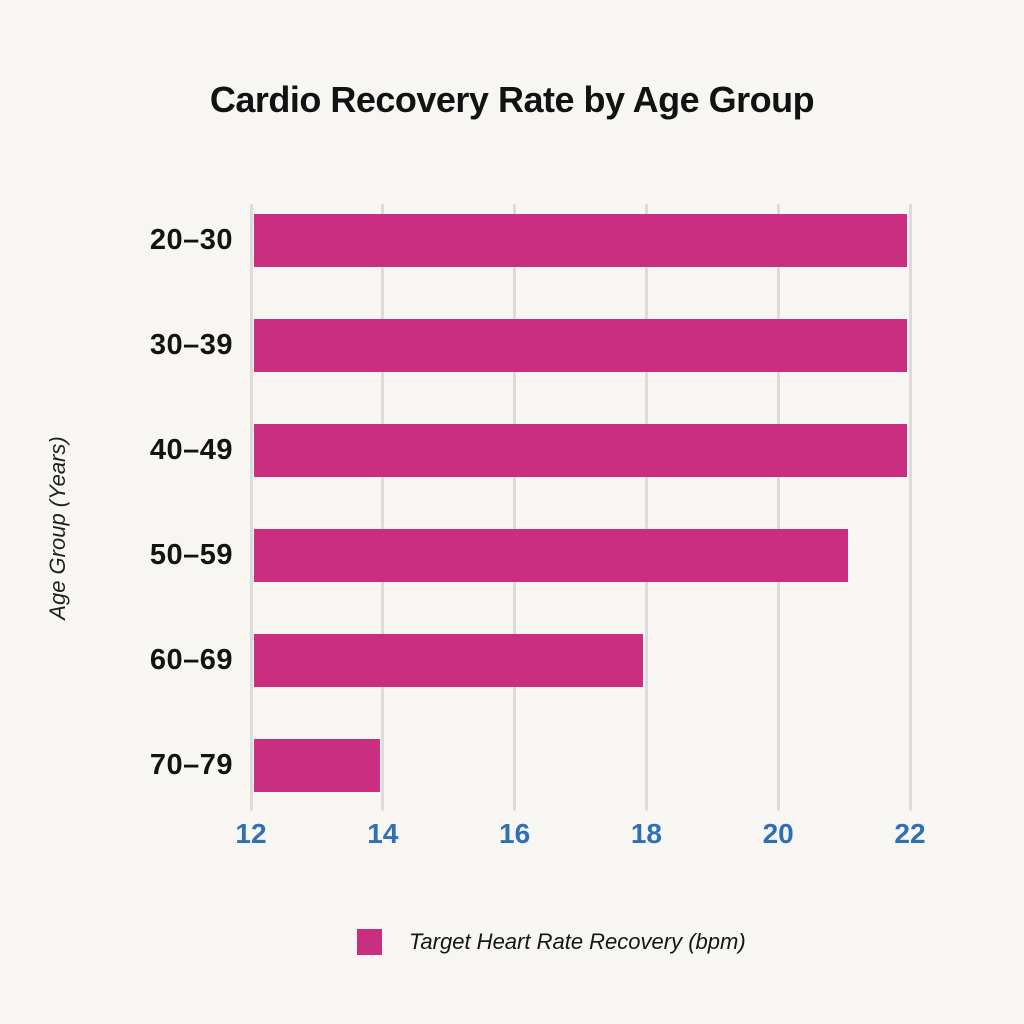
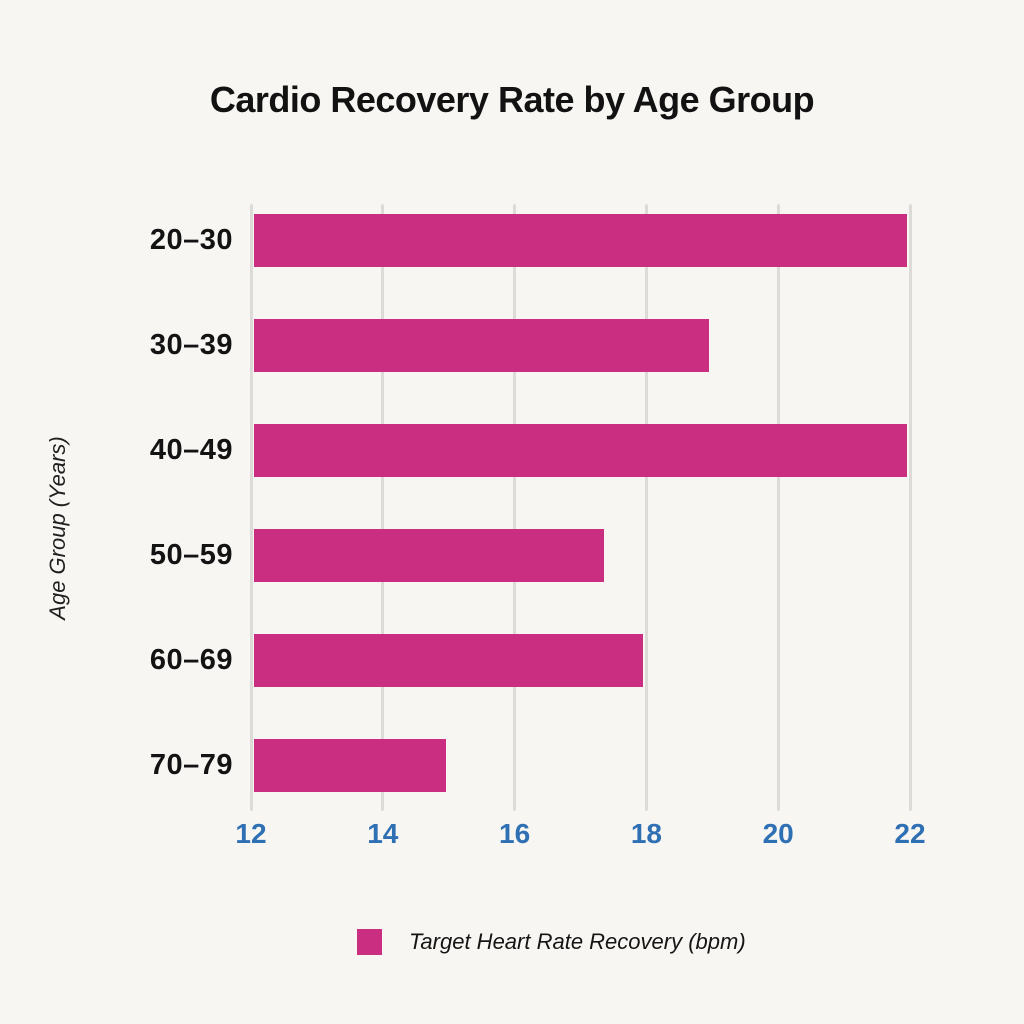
30–39: 22.0 -> 19.0
50–59: 21.1 -> 17.4
70–79: 14.0 -> 15.0
